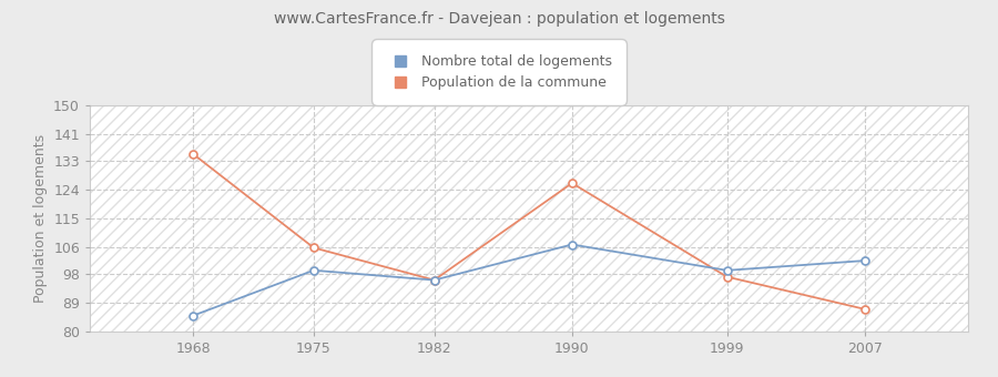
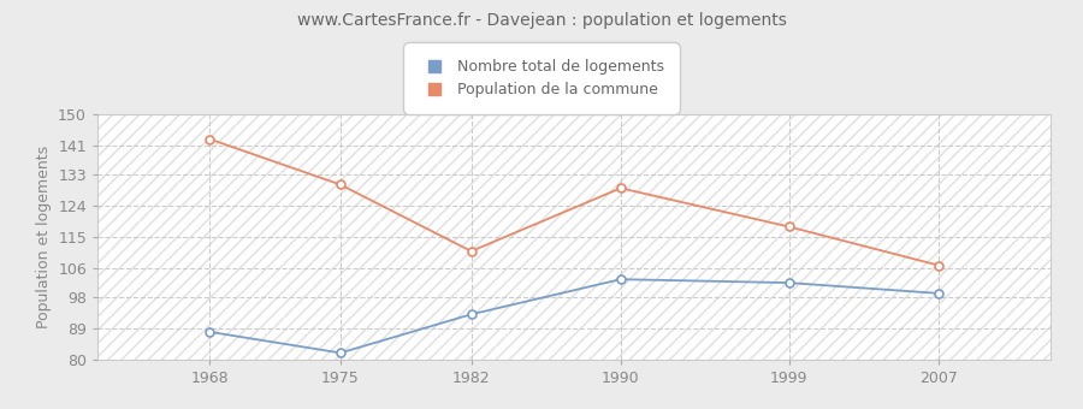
Nombre total de logements/1968: 85 -> 88
Population de la commune/1968: 135 -> 143
Nombre total de logements/1975: 99 -> 82
Population de la commune/1975: 106 -> 130
Nombre total de logements/1982: 96 -> 93
Population de la commune/1982: 96 -> 111
Nombre total de logements/1990: 107 -> 103
Population de la commune/1990: 126 -> 129
Nombre total de logements/1999: 99 -> 102
Population de la commune/1999: 97 -> 118
Nombre total de logements/2007: 102 -> 99
Population de la commune/2007: 87 -> 107
